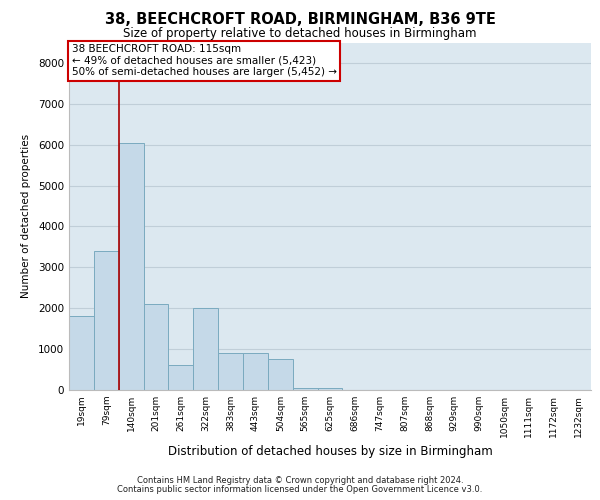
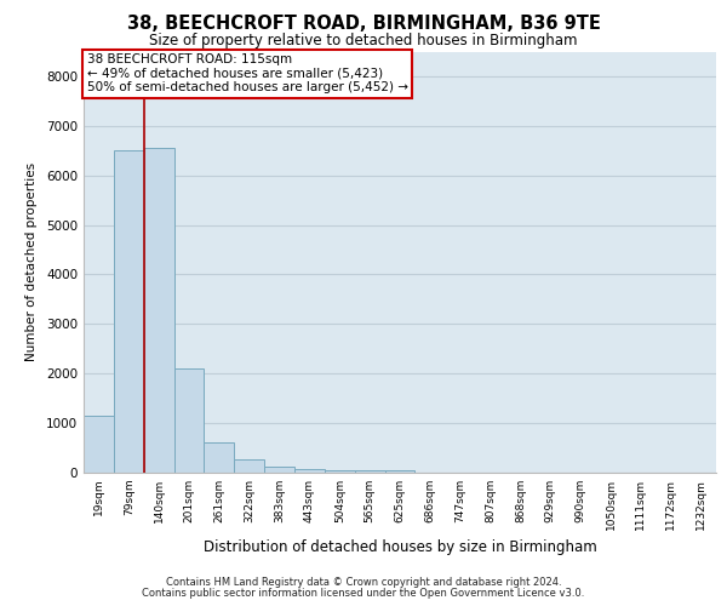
19sqm: 1800 -> 1150
79sqm: 3400 -> 6500
140sqm: 6050 -> 6550
322sqm: 2000 -> 280
383sqm: 900 -> 130
443sqm: 900 -> 80
504sqm: 750 -> 60
